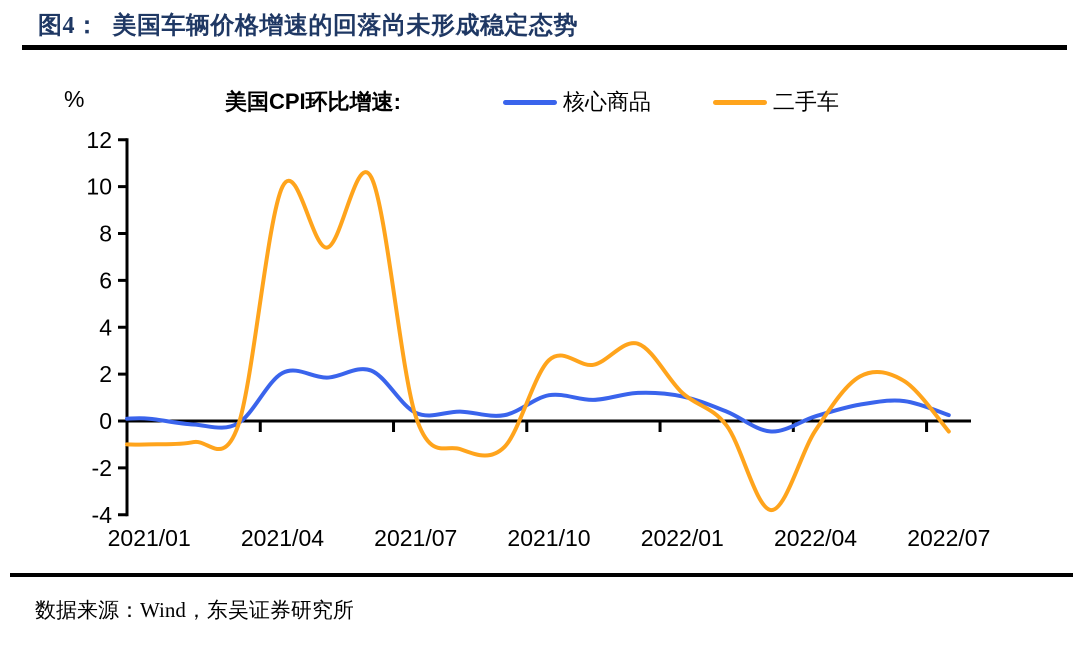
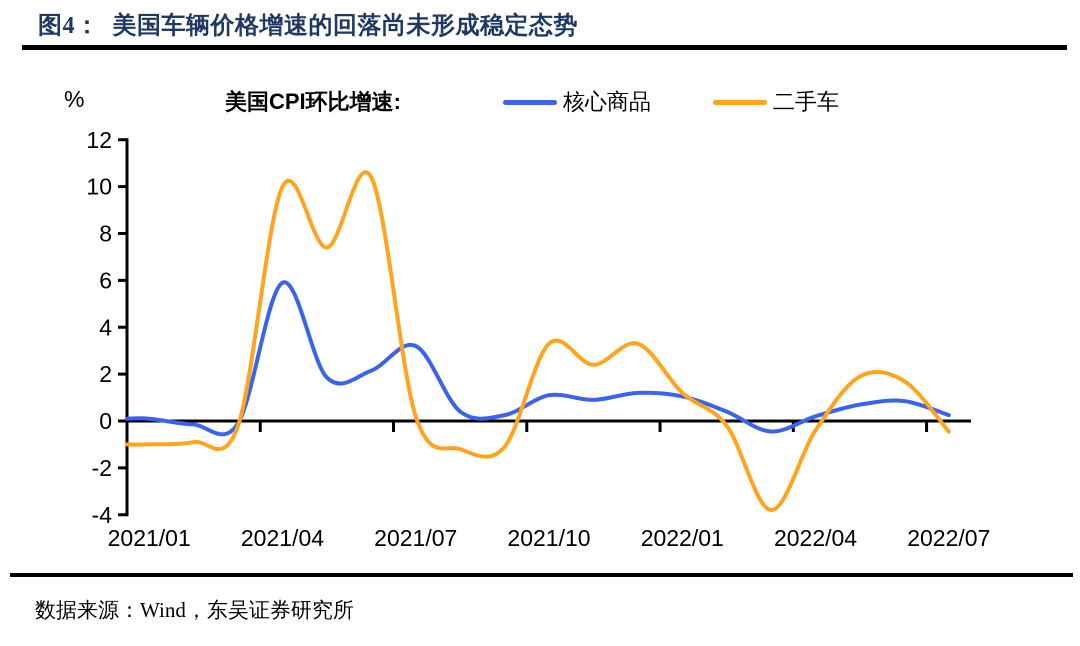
核心商品/2021/04: 2.0 -> 5.9
核心商品/2021/07: 0.3 -> 3.2
二手车/2021/10: 2.6 -> 3.3
